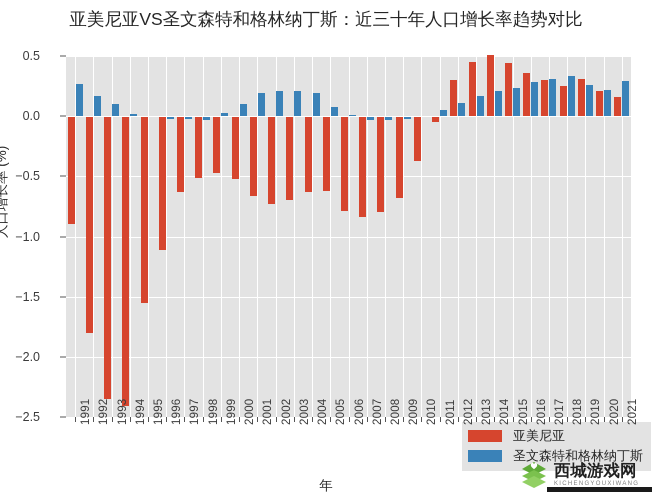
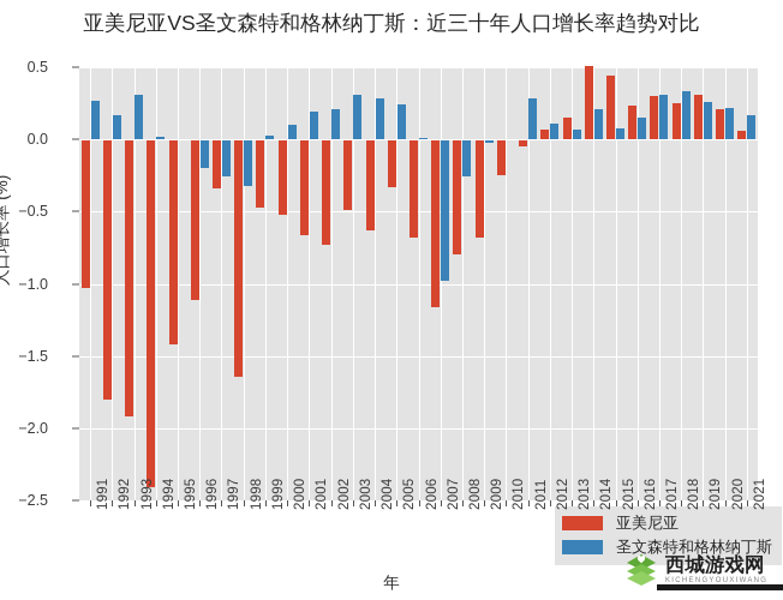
亚美尼亚/1991: -0.90 -> -1.03
亚美尼亚/1993: -2.35 -> -1.92
圣文森特和格林纳丁斯/1993: 0.10 -> 0.31
亚美尼亚/1995: -1.55 -> -1.42
圣文森特和格林纳丁斯/1996: -0.02 -> -0.20
亚美尼亚/1997: -0.63 -> -0.34
圣文森特和格林纳丁斯/1997: -0.02 -> -0.26
亚美尼亚/1998: -0.51 -> -1.64
圣文森特和格林纳丁斯/1998: -0.03 -> -0.32
亚美尼亚/2003: -0.70 -> -0.49
圣文森特和格林纳丁斯/2003: 0.21 -> 0.31
圣文森特和格林纳丁斯/2004: 0.19 -> 0.28
亚美尼亚/2005: -0.62 -> -0.33
圣文森特和格林纳丁斯/2005: 0.08 -> 0.24
亚美尼亚/2006: -0.79 -> -0.68
亚美尼亚/2007: -0.84 -> -1.16
圣文森特和格林纳丁斯/2007: -0.03 -> -0.98
圣文森特和格林纳丁斯/2008: -0.03 -> -0.26
亚美尼亚/2010: -0.37 -> -0.25
圣文森特和格林纳丁斯/2011: 0.05 -> 0.28
亚美尼亚/2012: 0.30 -> 0.07
亚美尼亚/2013: 0.45 -> 0.15
圣文森特和格林纳丁斯/2013: 0.17 -> 0.07
圣文森特和格林纳丁斯/2015: 0.23 -> 0.08
亚美尼亚/2016: 0.36 -> 0.23
圣文森特和格林纳丁斯/2016: 0.28 -> 0.15
亚美尼亚/2021: 0.16 -> 0.06
圣文森特和格林纳丁斯/2021: 0.29 -> 0.17
